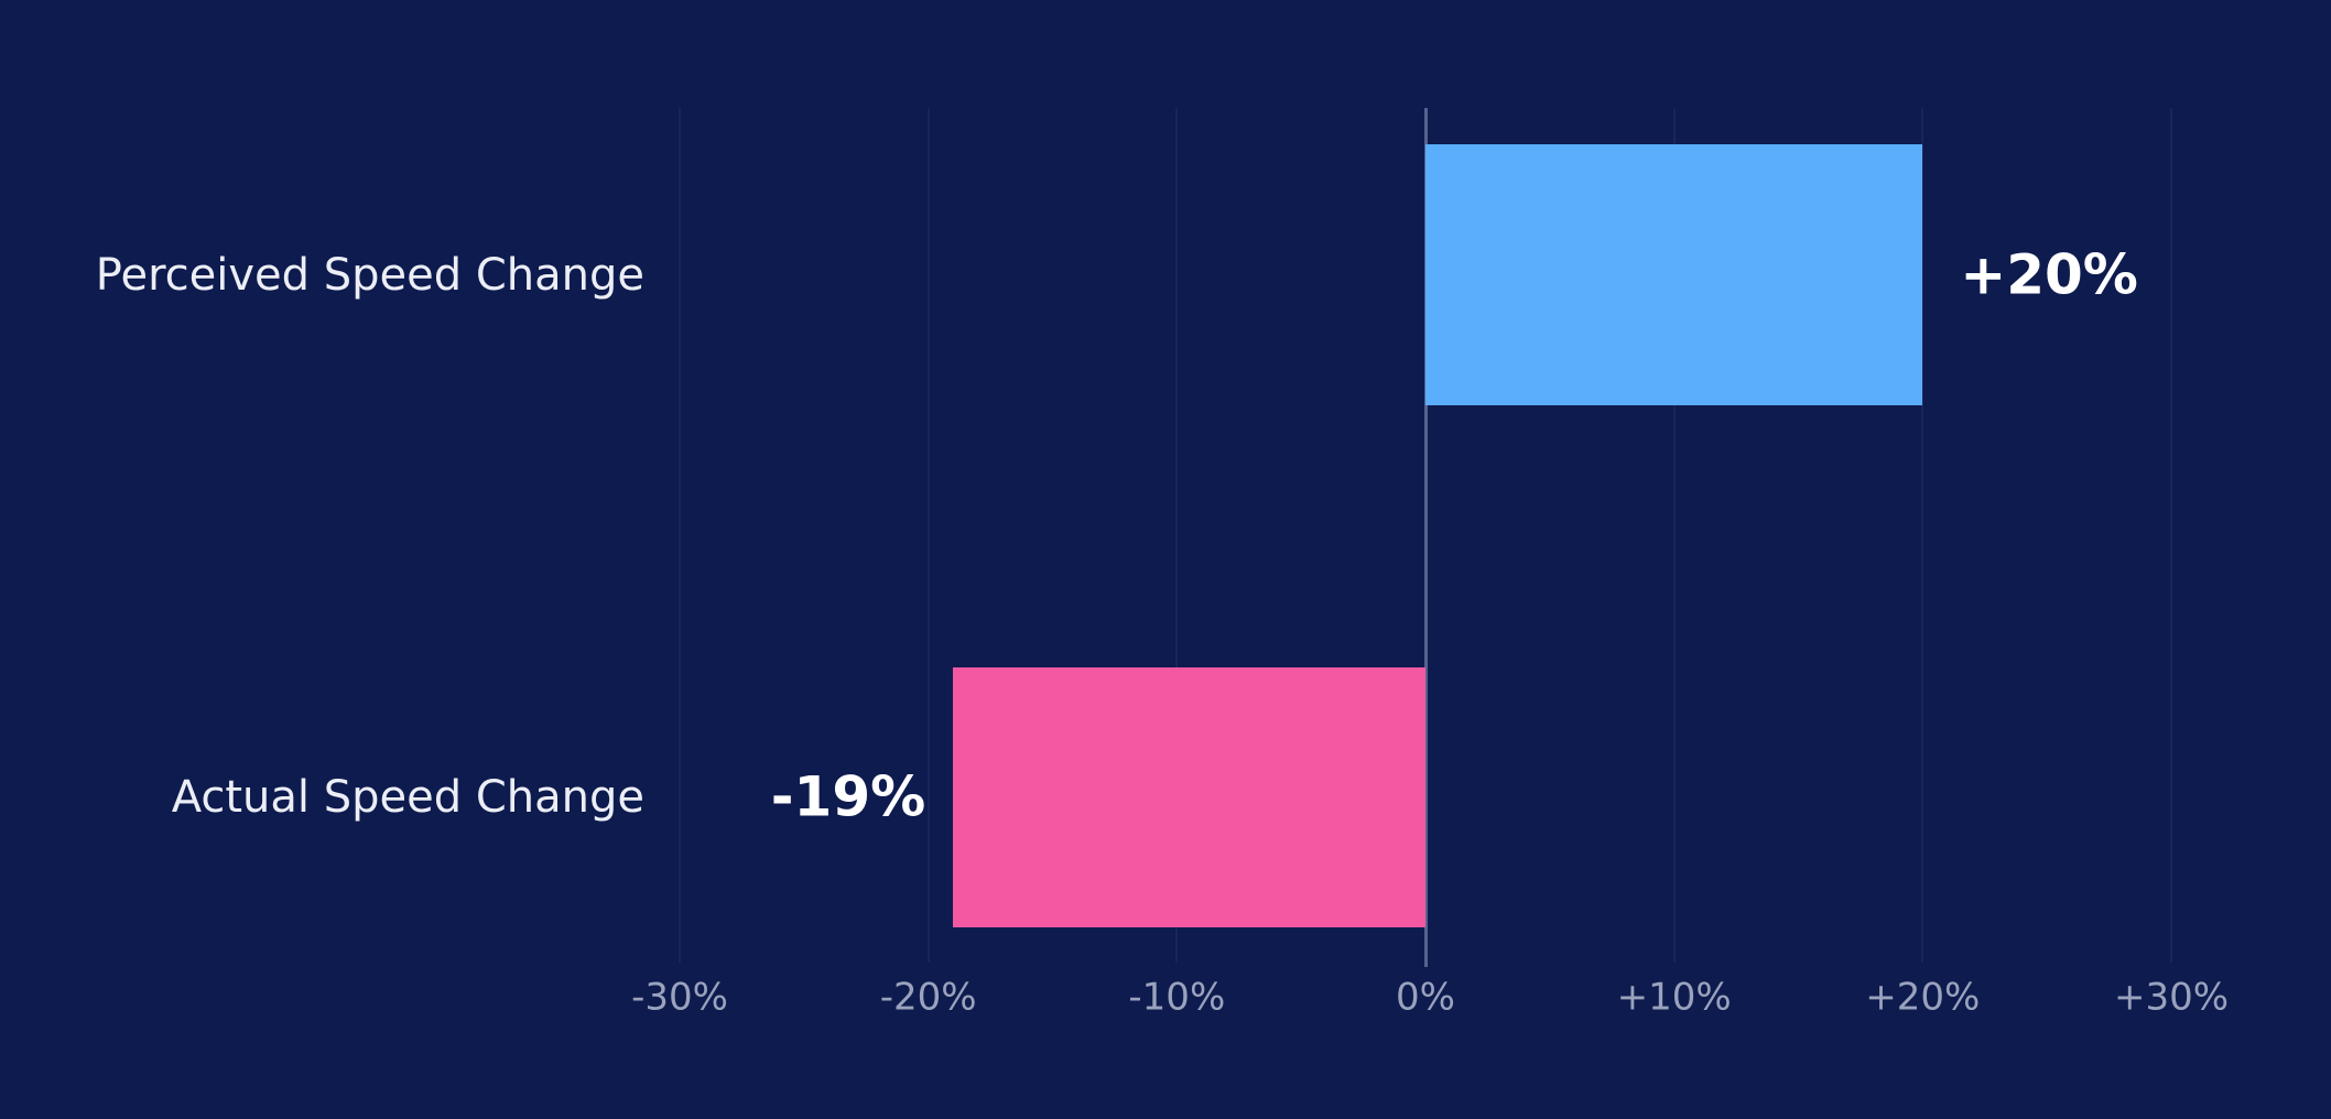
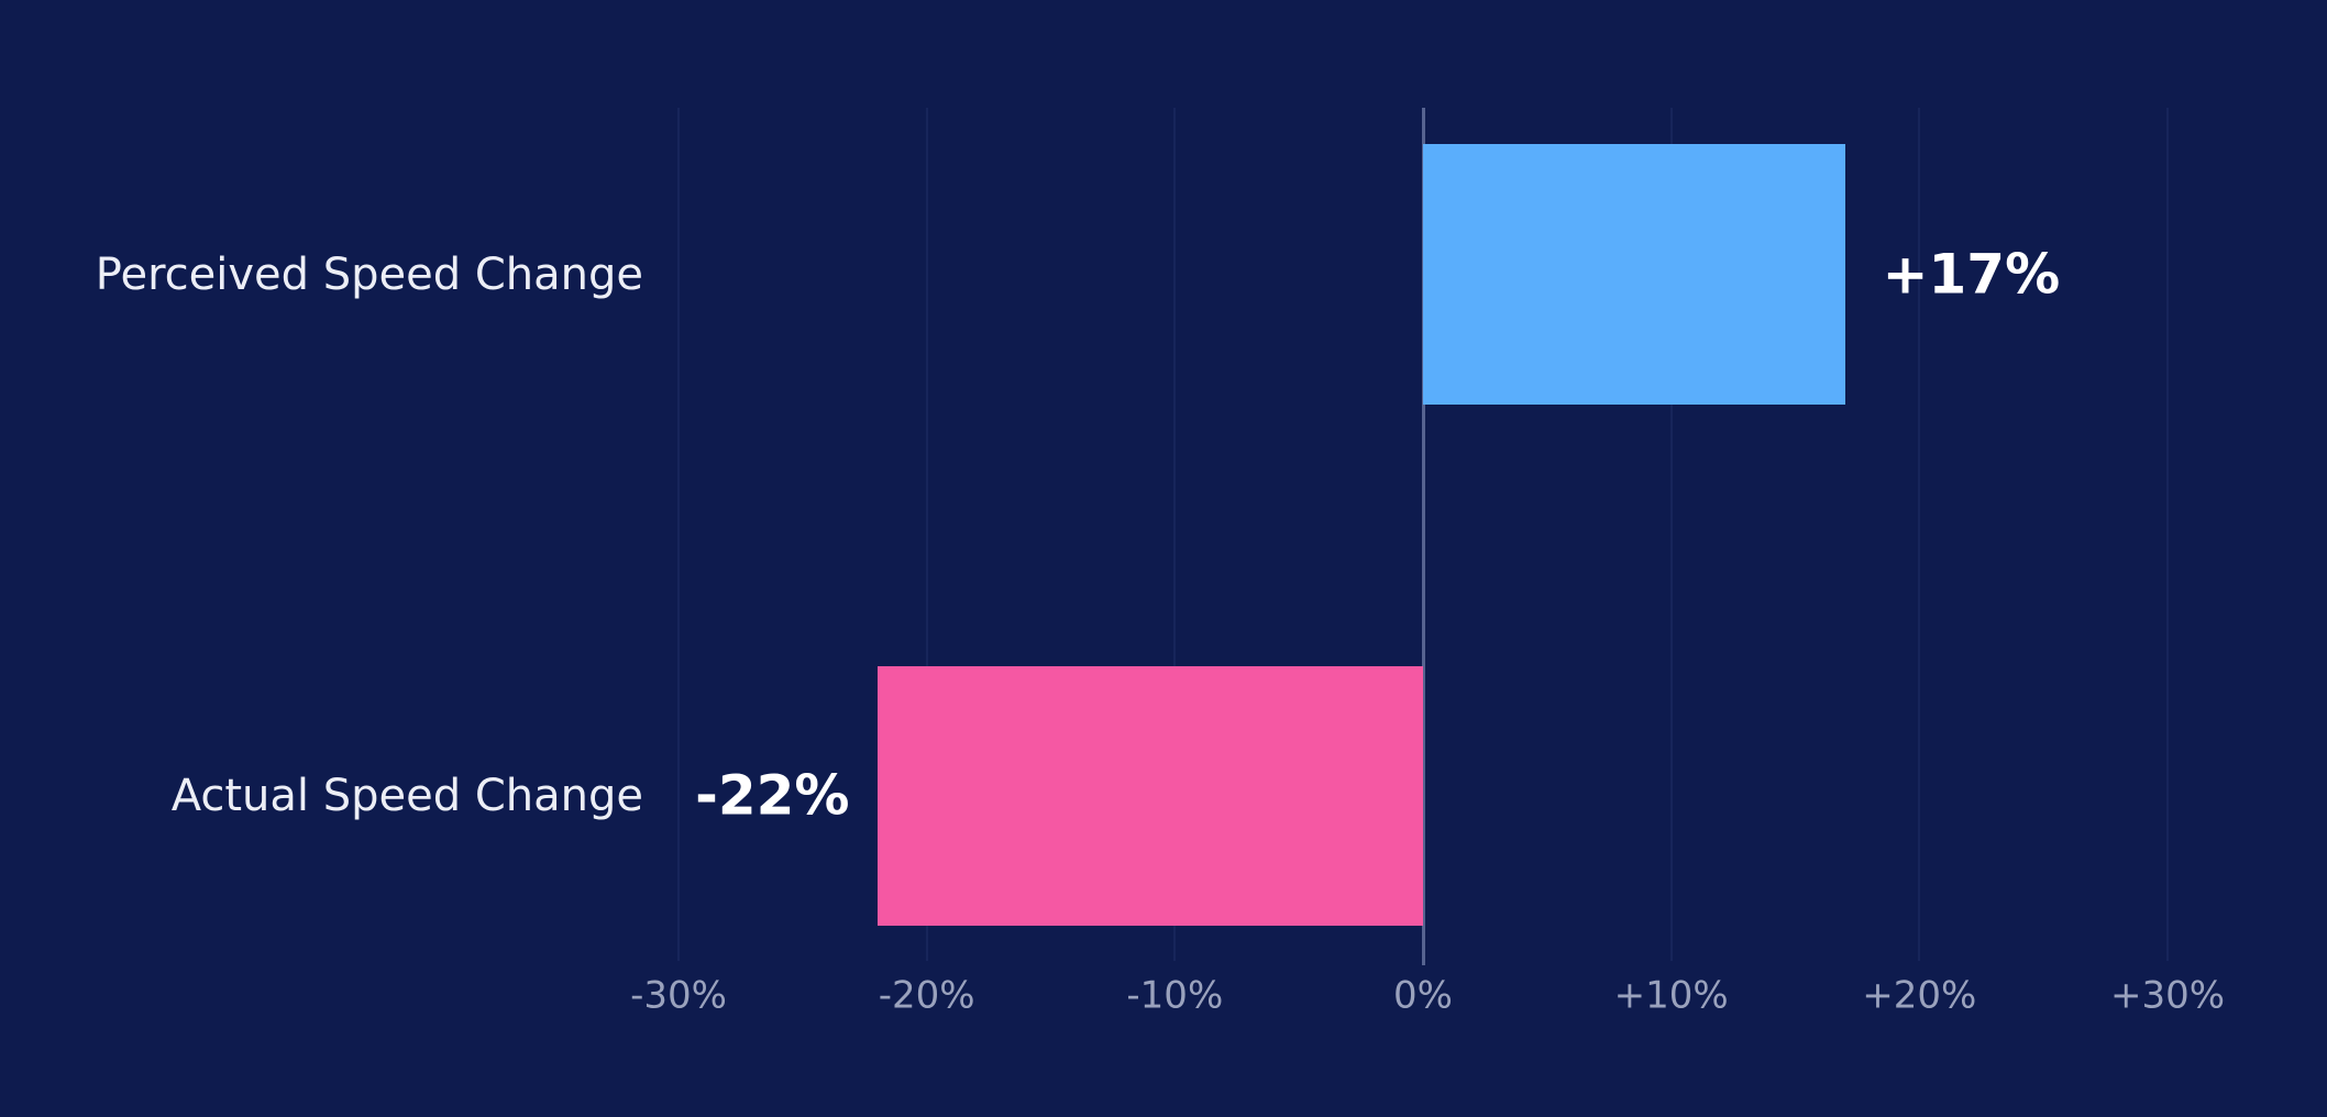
Perceived Speed Change: +20% -> +17%
Actual Speed Change: -19% -> -22%
